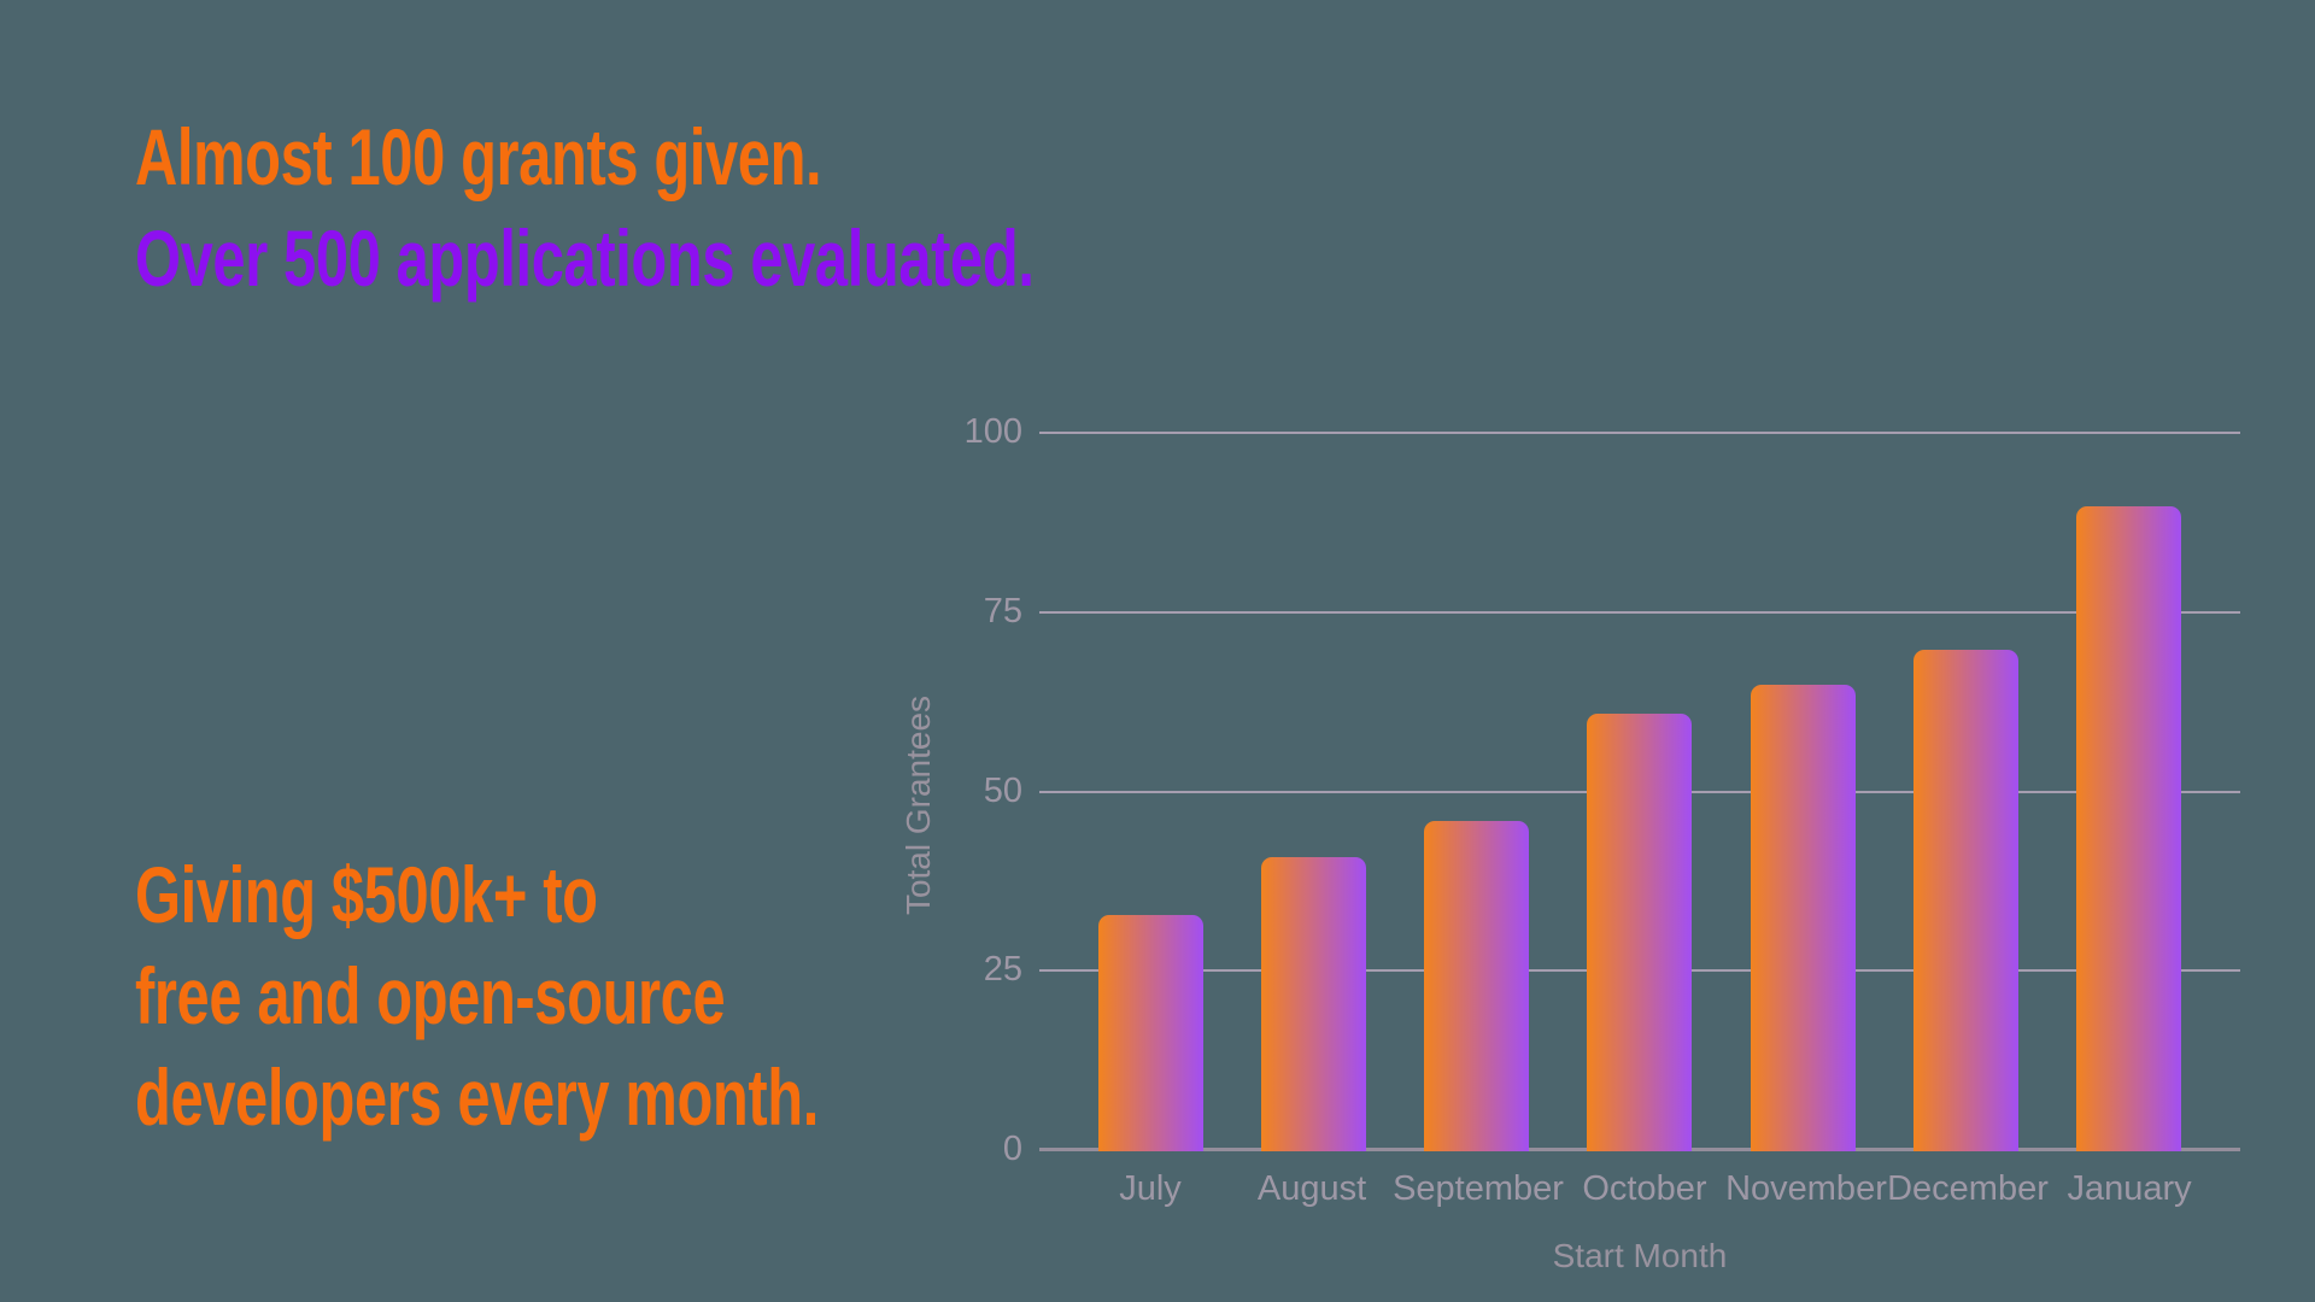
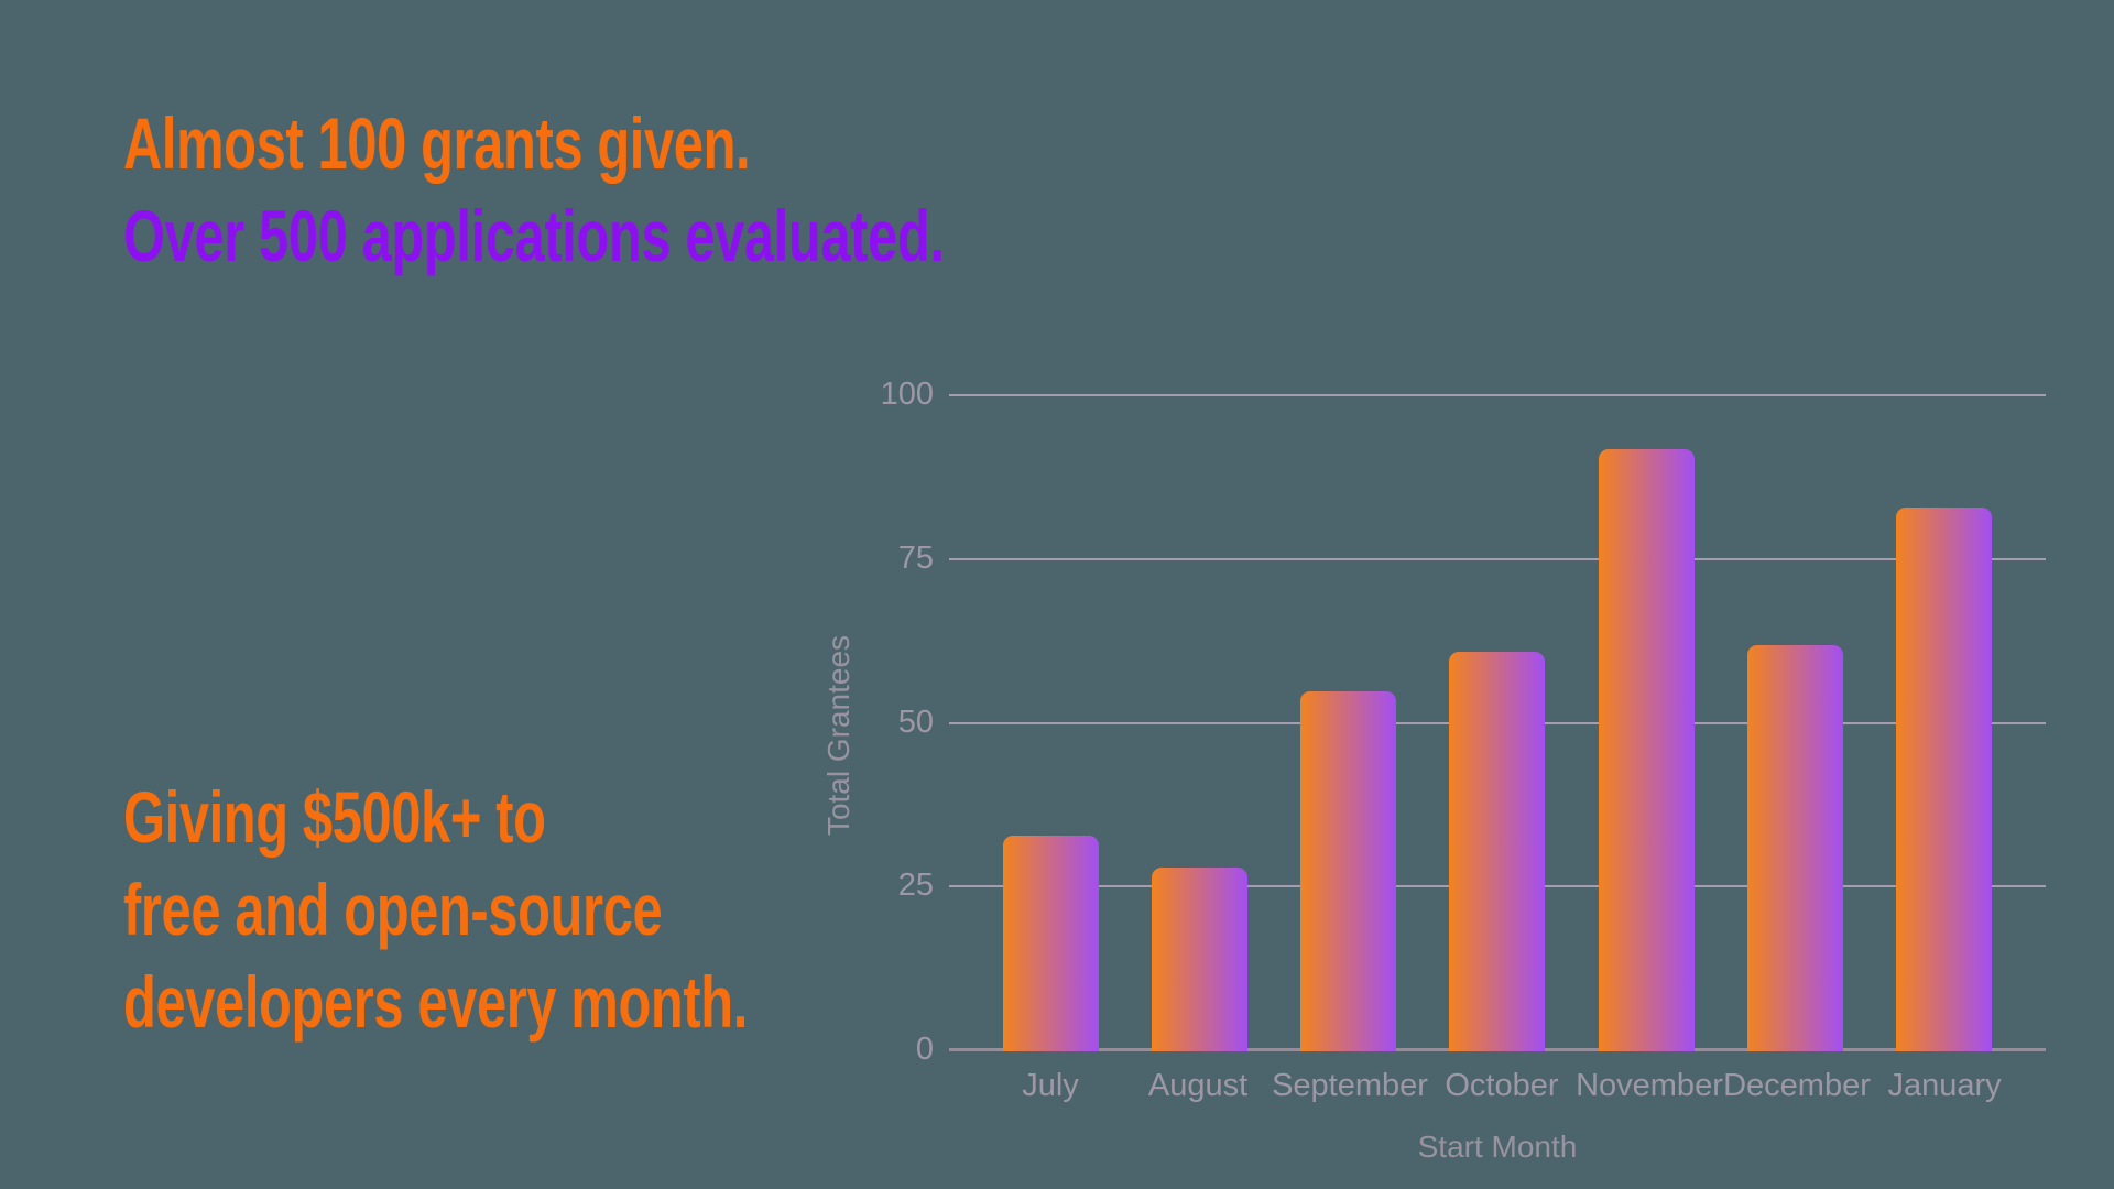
August: 41 -> 28
September: 46 -> 55
November: 65 -> 92
December: 70 -> 62
January: 90 -> 83
